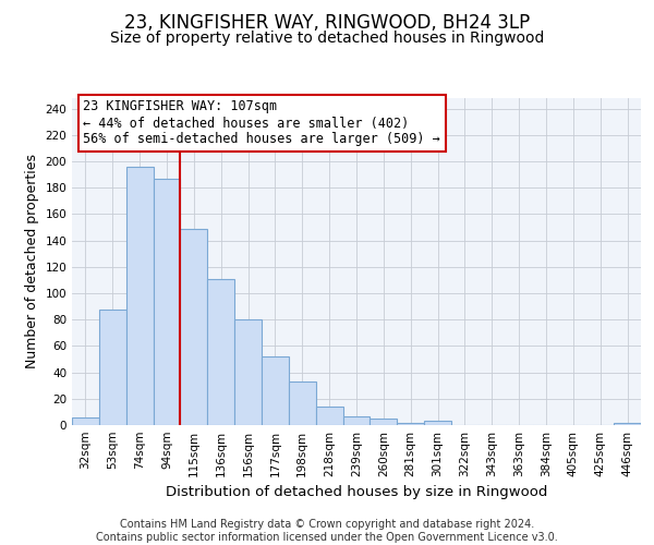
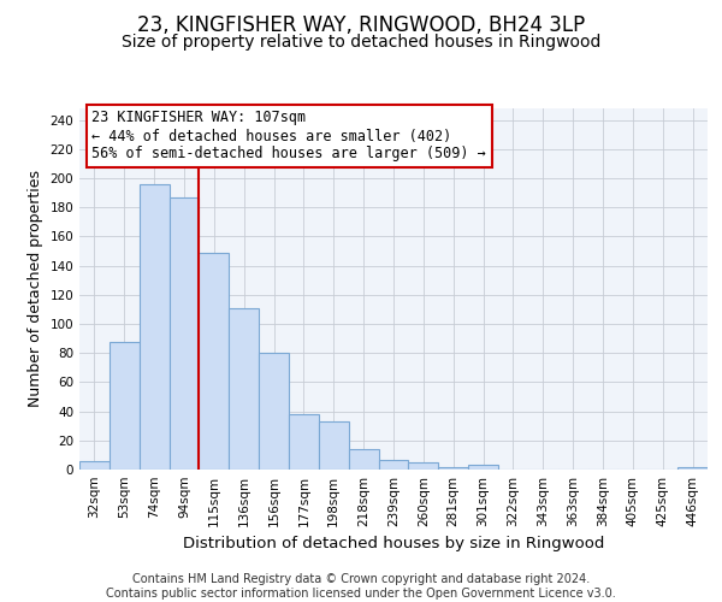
177sqm: 52 -> 38
